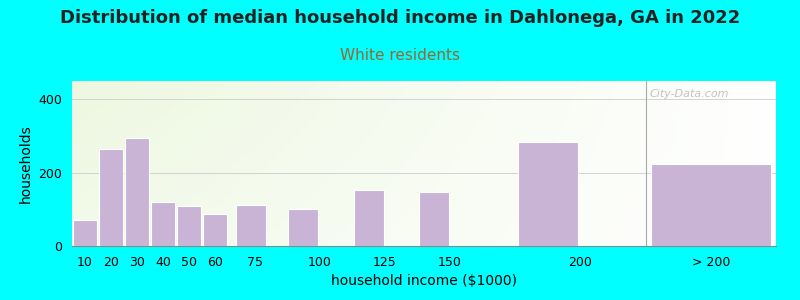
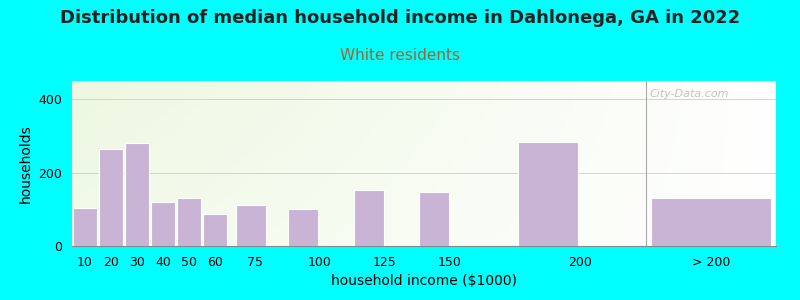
10: 70 -> 105
30: 295 -> 280
50: 110 -> 130
> 200: 225 -> 132
